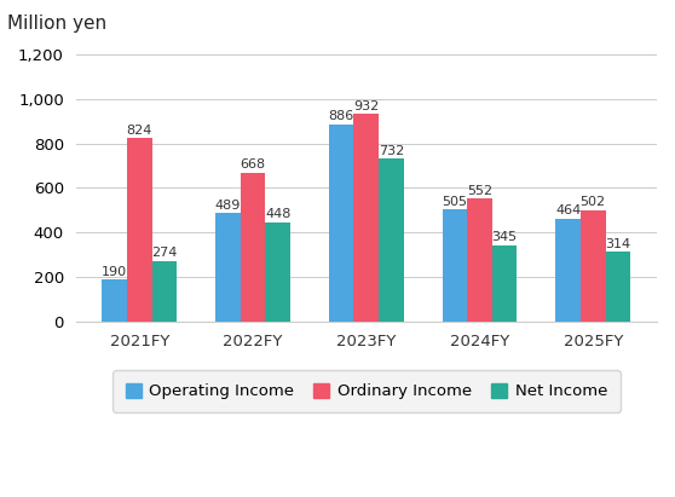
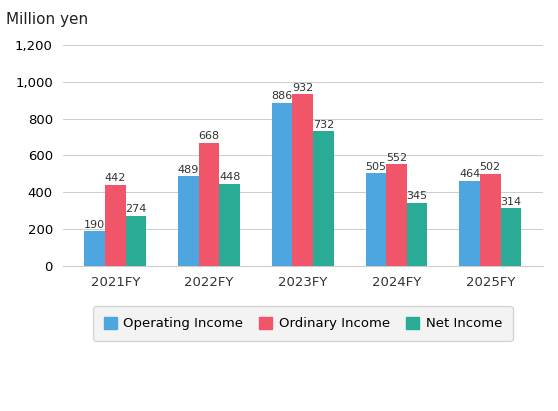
Ordinary Income/2021FY: 824 -> 442
